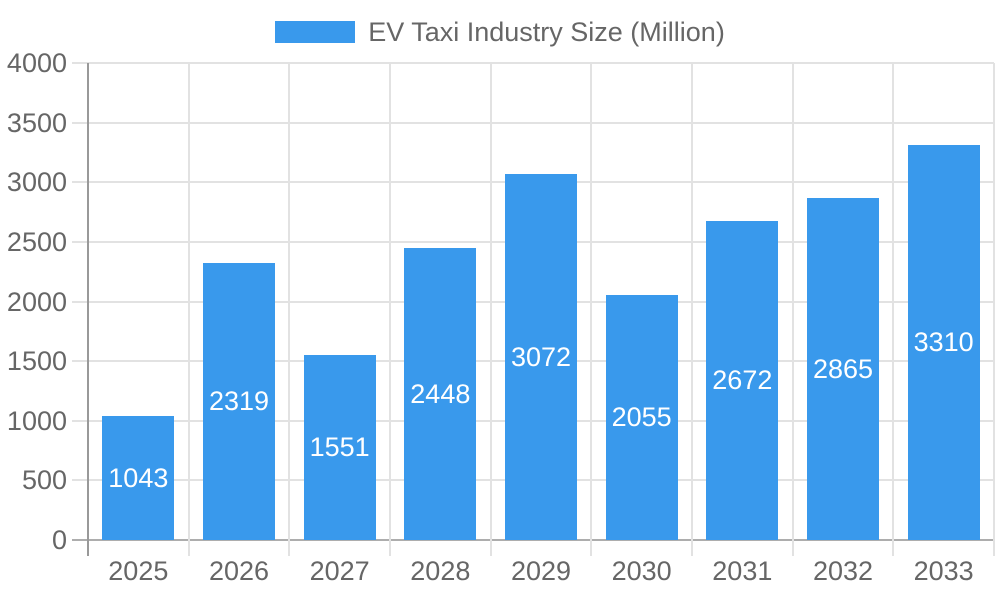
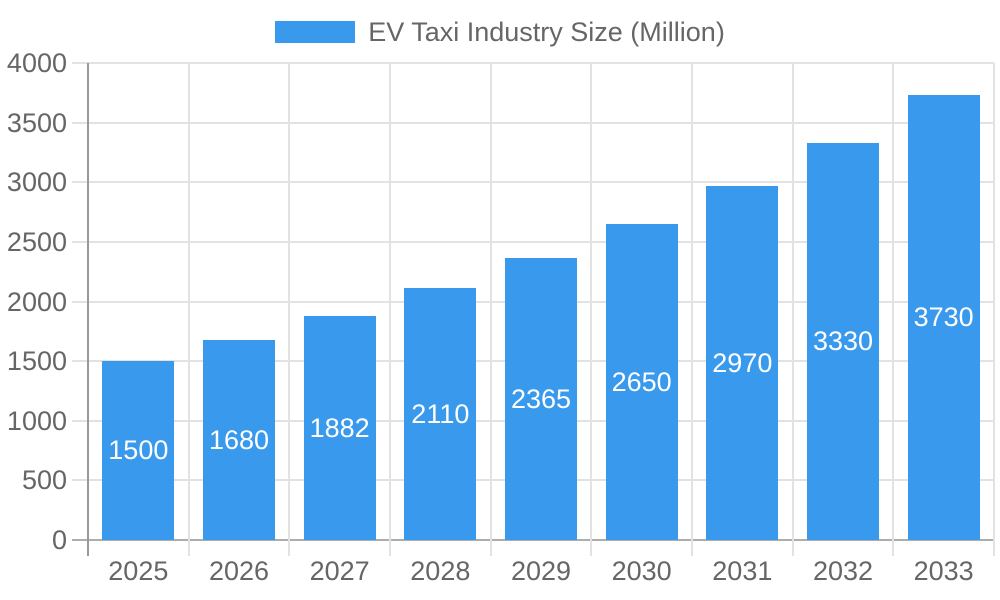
2025: 1043 -> 1500
2026: 2319 -> 1680
2027: 1551 -> 1882
2028: 2448 -> 2110
2029: 3072 -> 2365
2030: 2055 -> 2650
2031: 2672 -> 2970
2032: 2865 -> 3330
2033: 3310 -> 3730
